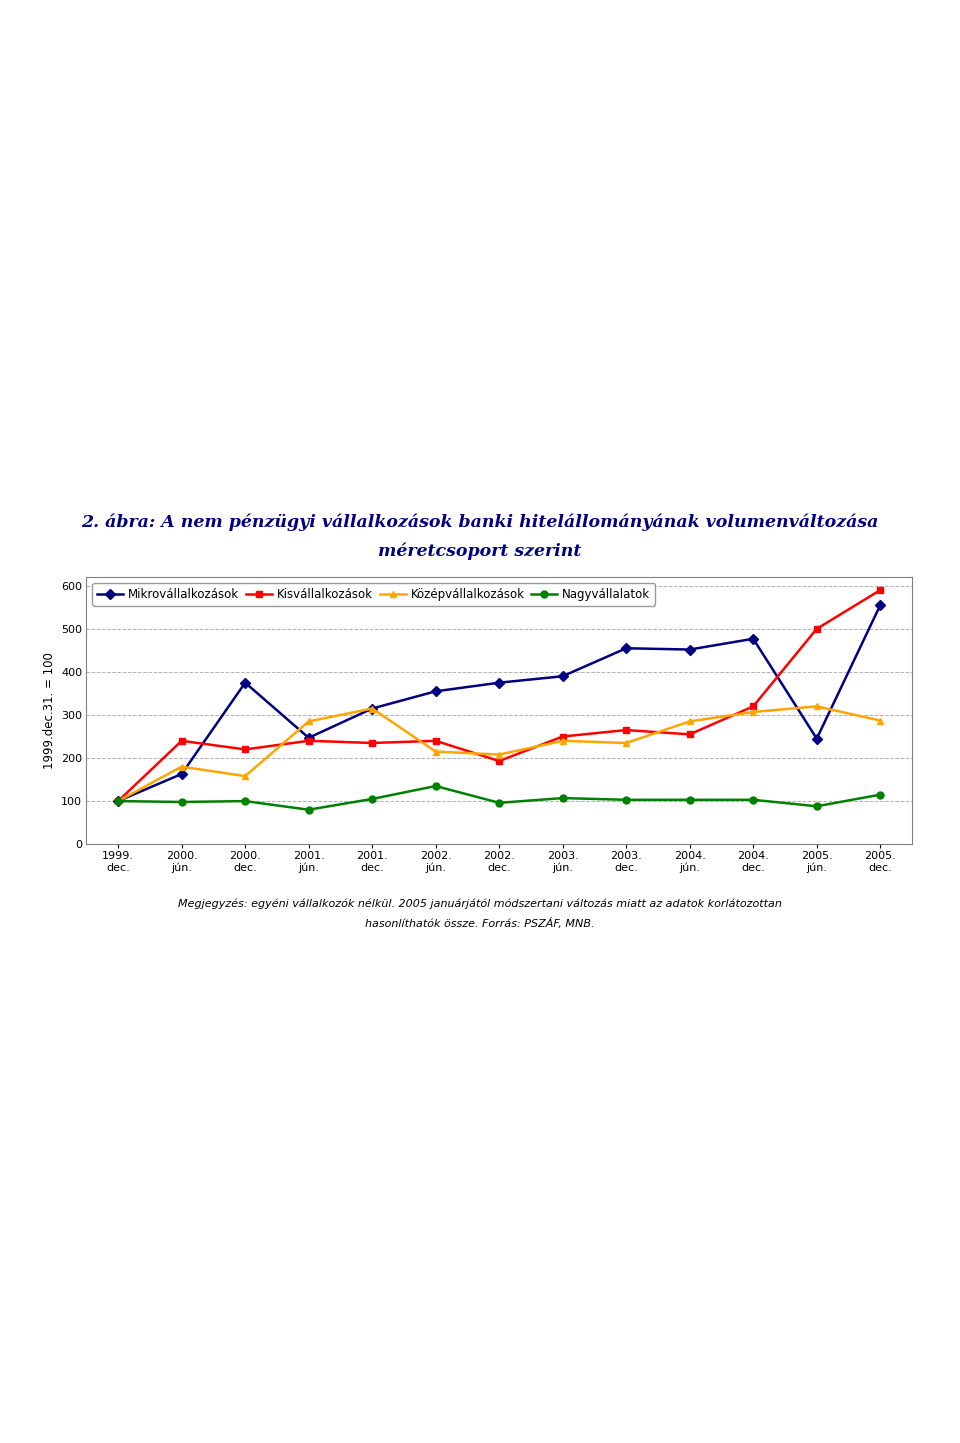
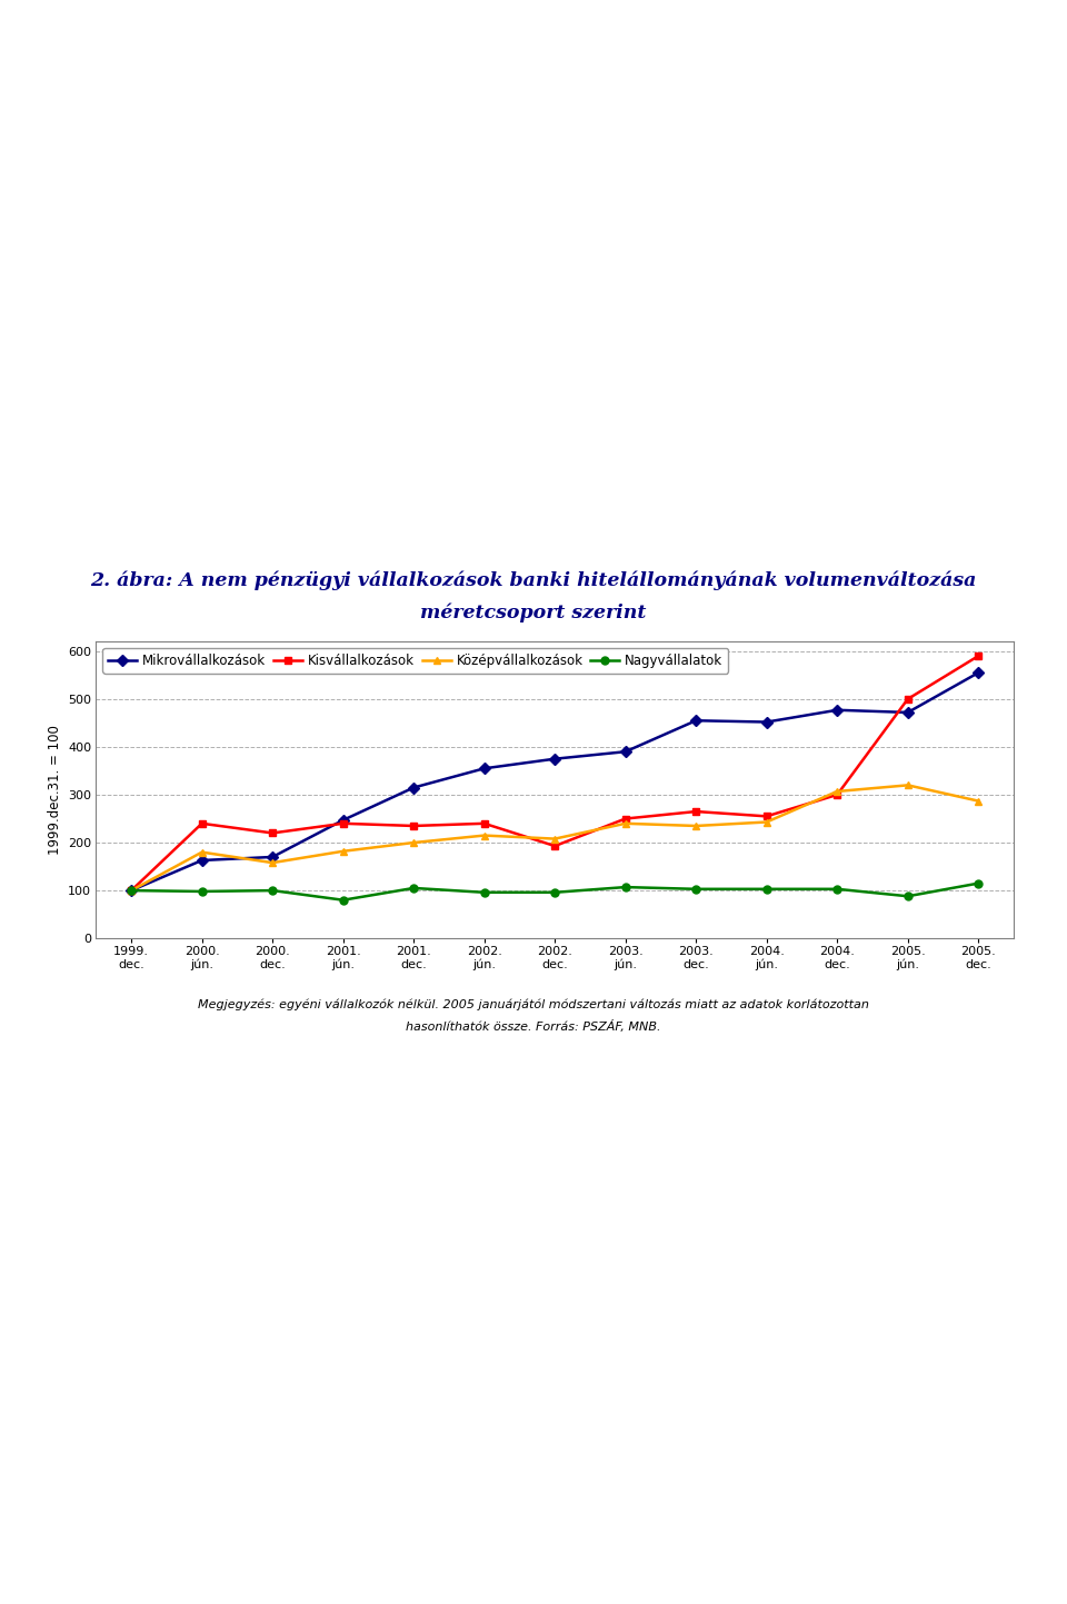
Mikrovállalkozások/2000. dec.: 375 -> 170
Középvállalkozások/2001. jún.: 285 -> 182
Középvállalkozások/2001. dec.: 315 -> 200
Nagyvállalatok/2002. jún.: 135 -> 96
Középvállalkozások/2004. jún.: 285 -> 243
Kisvállalkozások/2004. dec.: 320 -> 300
Mikrovállalkozások/2005. jún.: 245 -> 472
